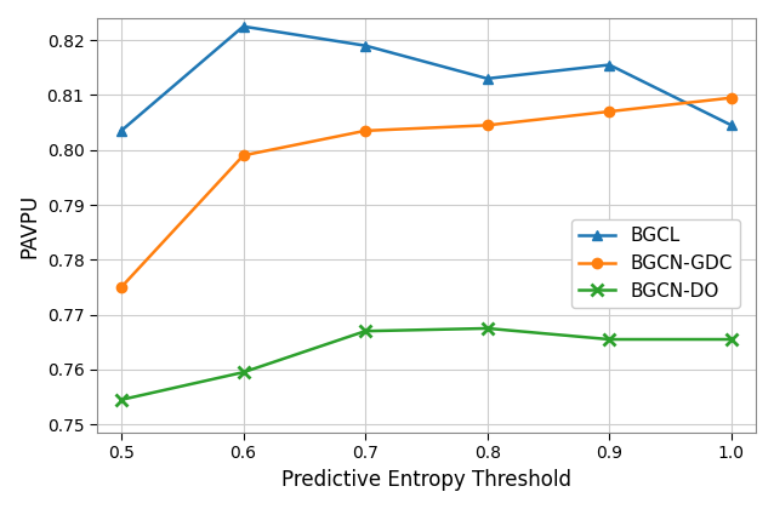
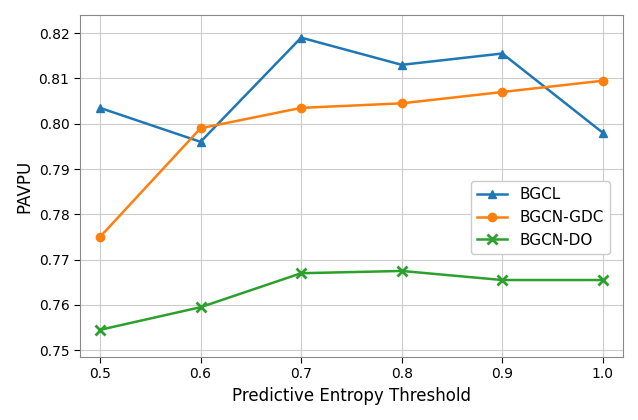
BGCL/0.6: 0.8225 -> 0.7960
BGCL/1.0: 0.8045 -> 0.7980
